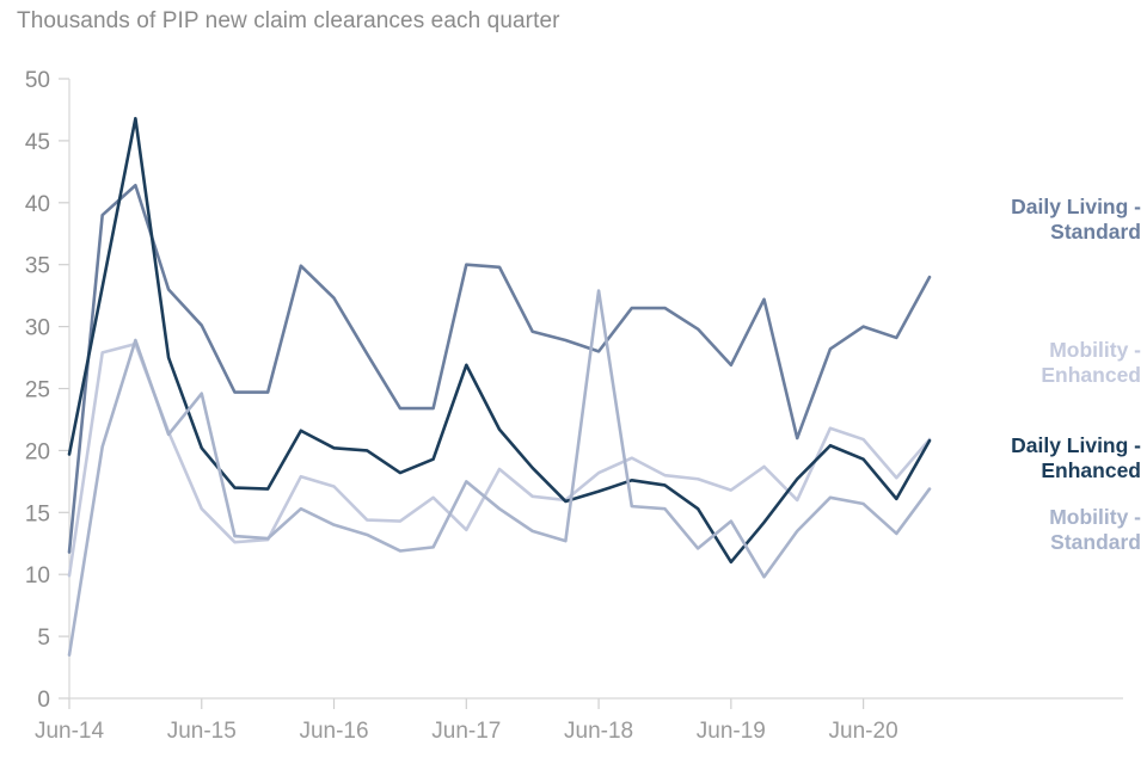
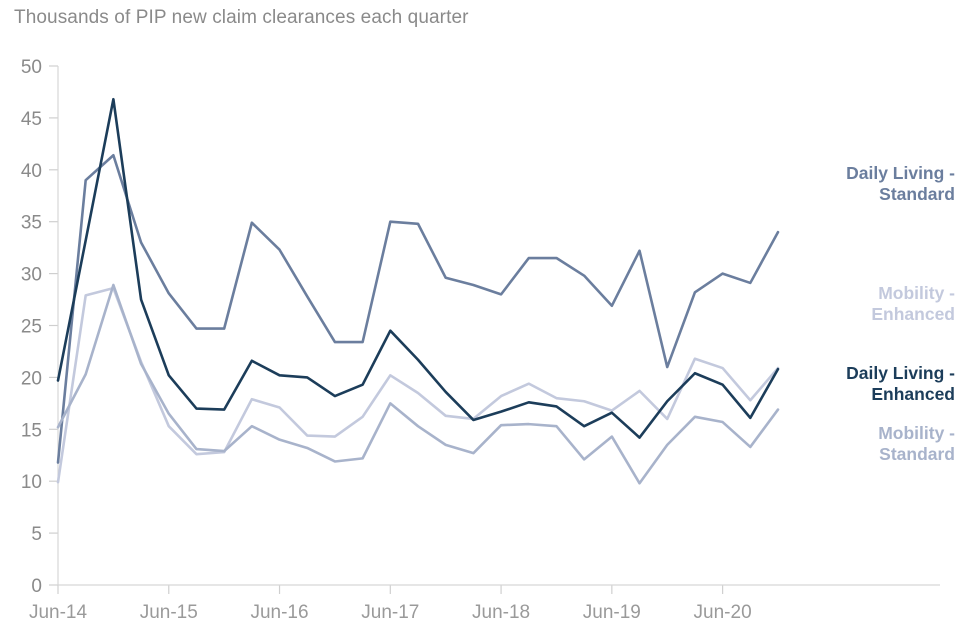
Mobility - Standard/Jun-14: 3.5 -> 15.2
Daily Living - Standard/Jun-15: 30.1 -> 28.1
Mobility - Standard/Jun-15: 24.6 -> 16.5
Mobility - Enhanced/Jun-17: 13.6 -> 20.2
Daily Living - Enhanced/Jun-17: 26.9 -> 24.5
Mobility - Standard/Jun-18: 32.9 -> 15.4
Daily Living - Enhanced/Jun-19: 11.0 -> 16.6
